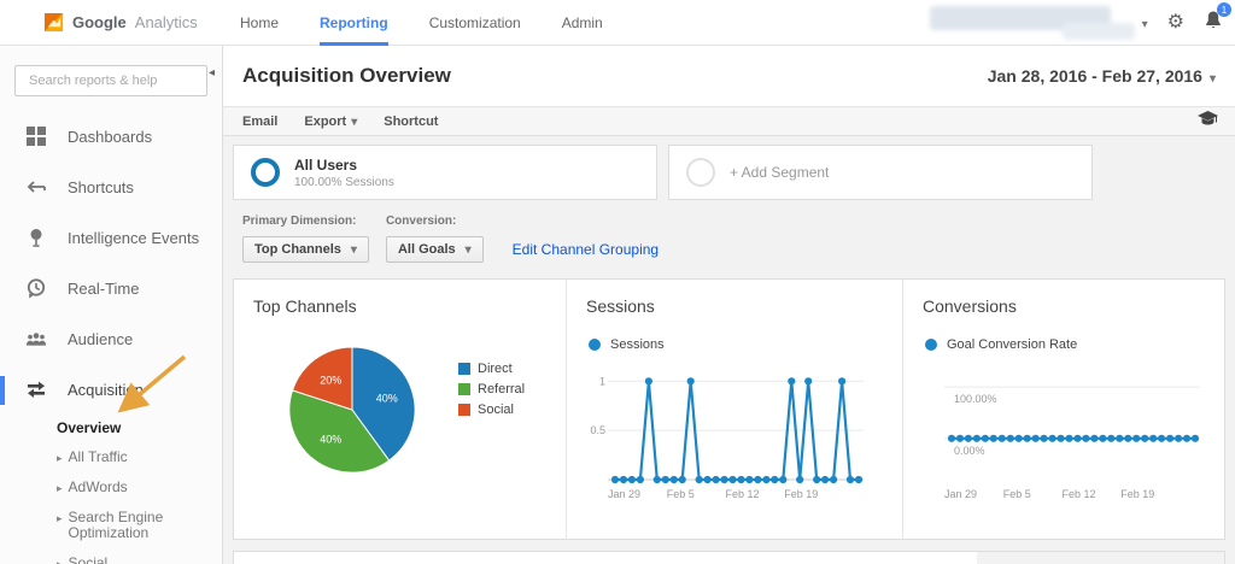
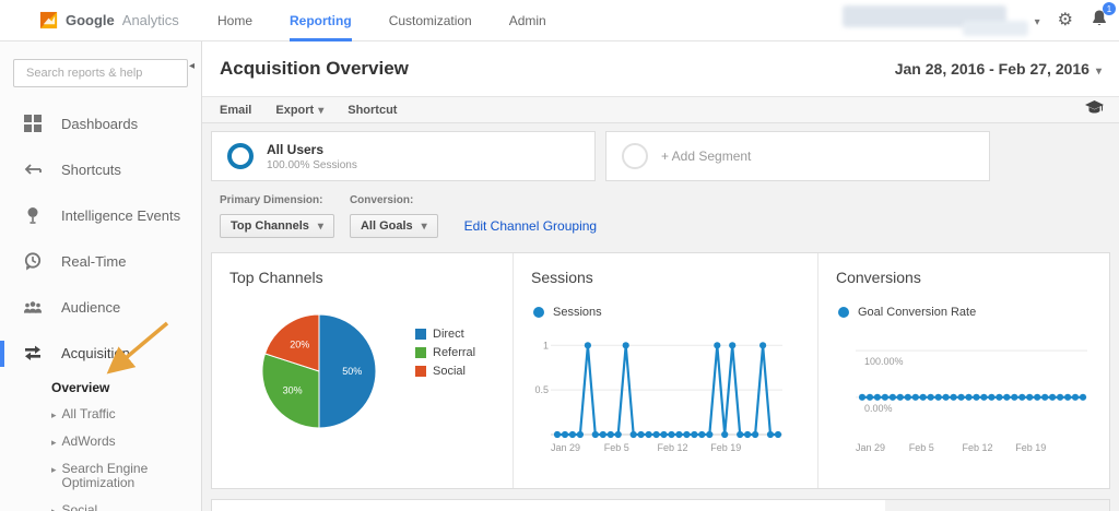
Top Channels/Direct: 40% -> 50%
Top Channels/Referral: 40% -> 30%
